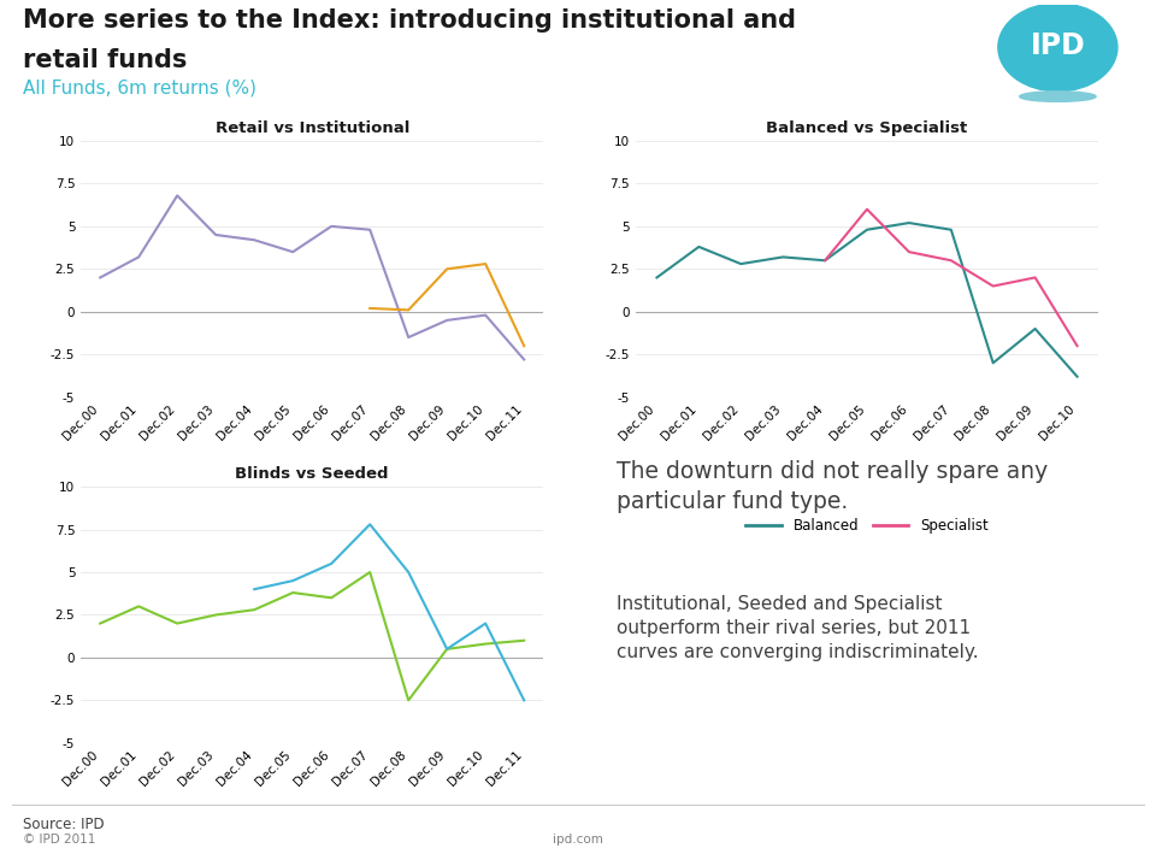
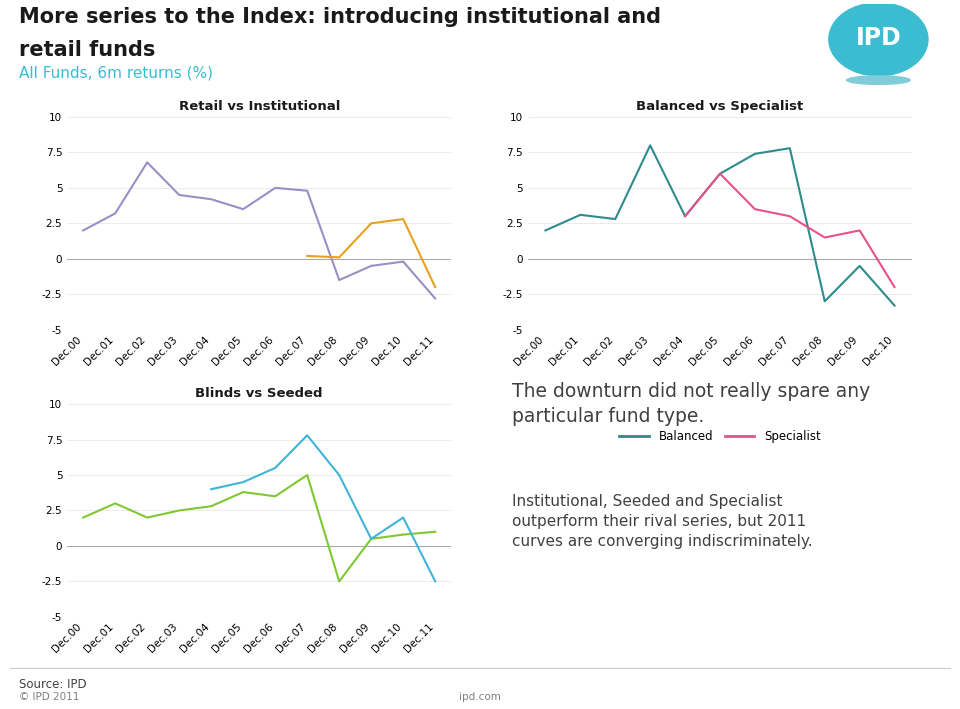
Balanced vs Specialist/Balanced/Dec.01: 3.8 -> 3.1
Balanced vs Specialist/Balanced/Dec.03: 3.2 -> 8.0
Balanced vs Specialist/Balanced/Dec.05: 4.8 -> 6.0
Balanced vs Specialist/Balanced/Dec.06: 5.2 -> 7.4
Balanced vs Specialist/Balanced/Dec.07: 4.8 -> 7.8
Balanced vs Specialist/Balanced/Dec.09: -1.0 -> -0.5
Balanced vs Specialist/Balanced/Dec.10: -3.8 -> -3.3
